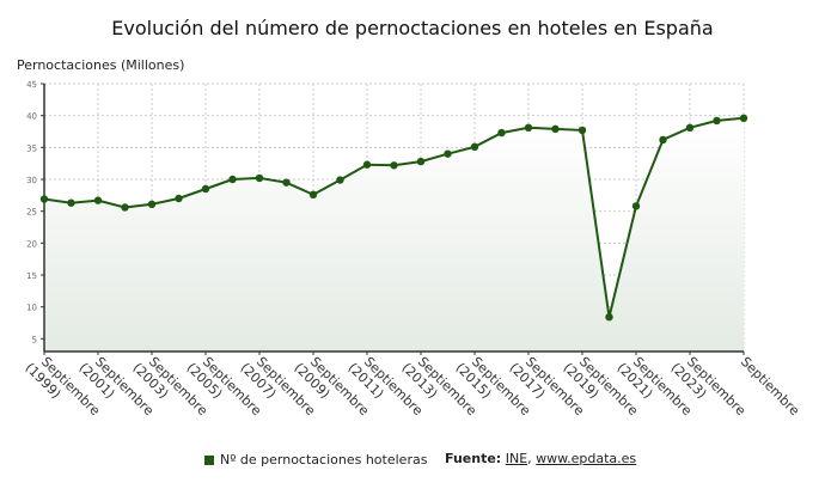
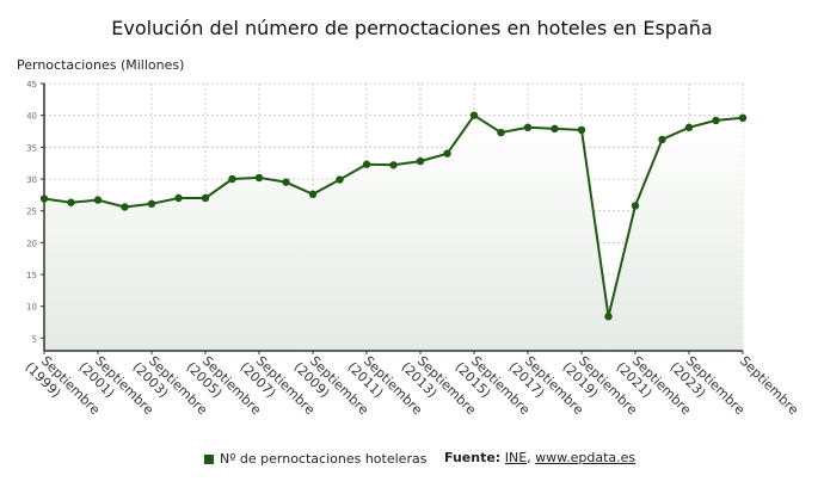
Septiembre (2005): 28 -> 27
Septiembre (2015): 35 -> 40
